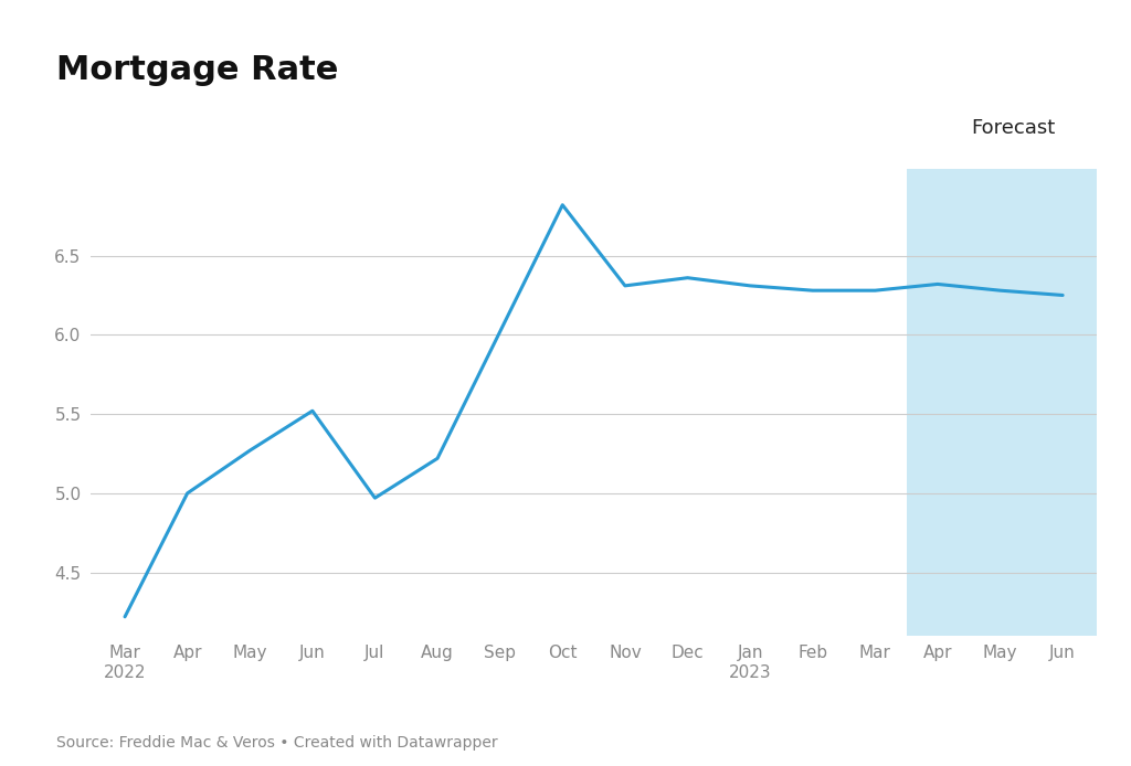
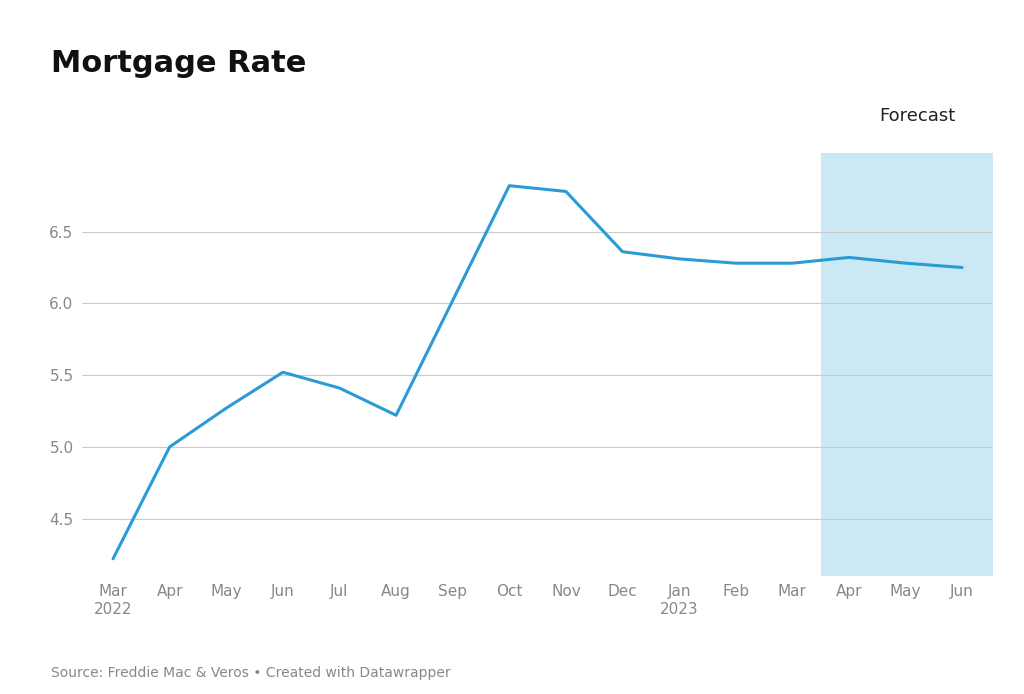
Jul: 4.97 -> 5.41
Nov: 6.31 -> 6.78
